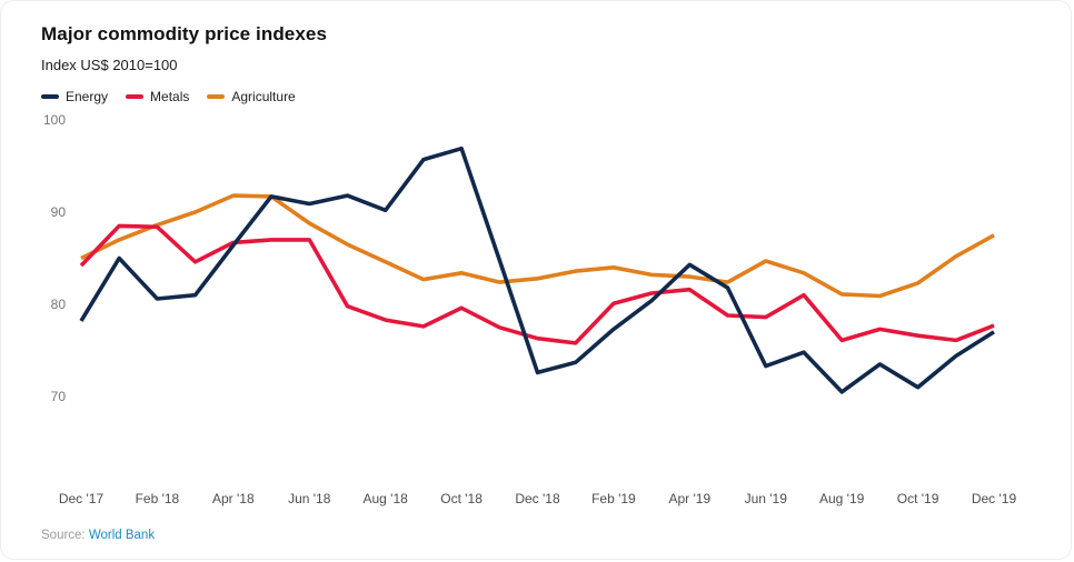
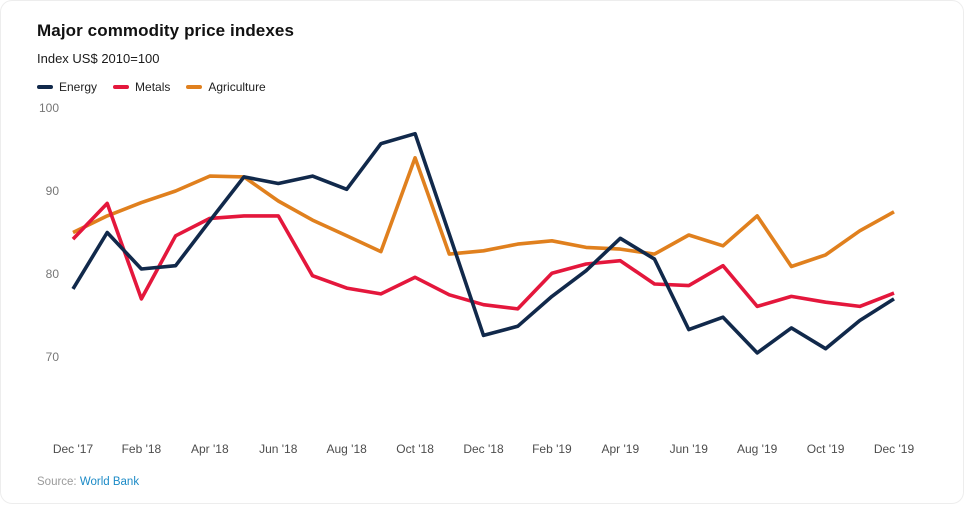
Metals/Feb '18: 88 -> 77
Agriculture/Oct '18: 83 -> 94
Agriculture/Aug '19: 81 -> 87
